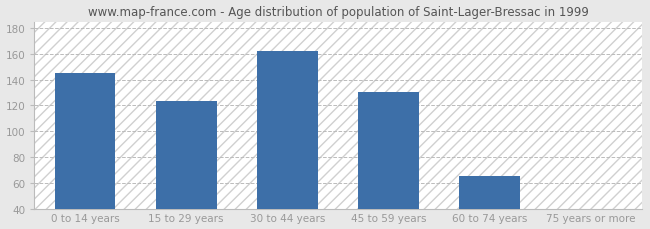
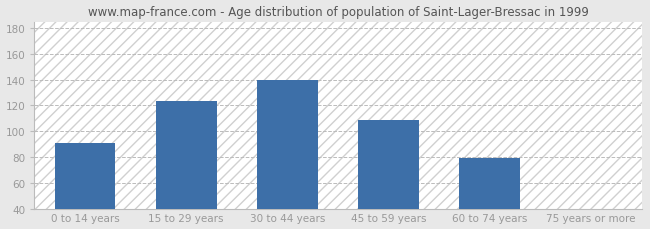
0 to 14 years: 145 -> 91
30 to 44 years: 162 -> 140
45 to 59 years: 130 -> 109
60 to 74 years: 65 -> 79
